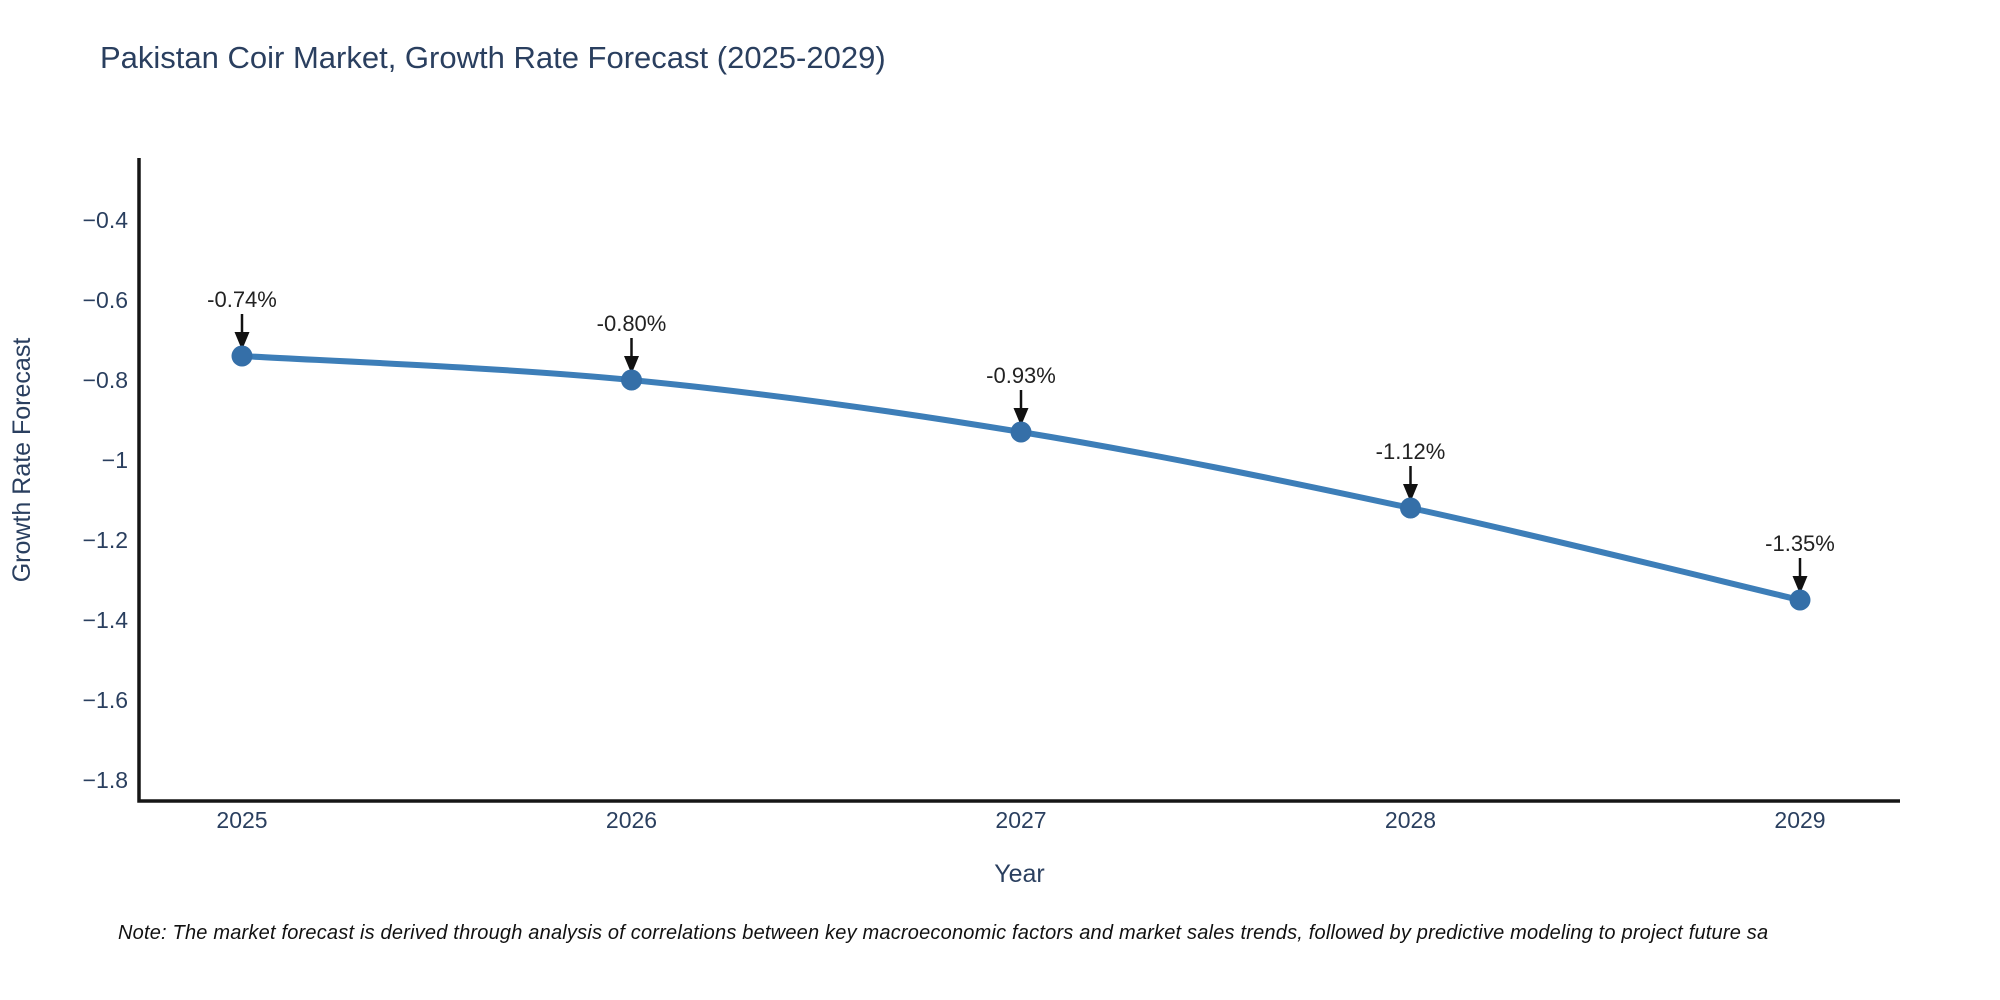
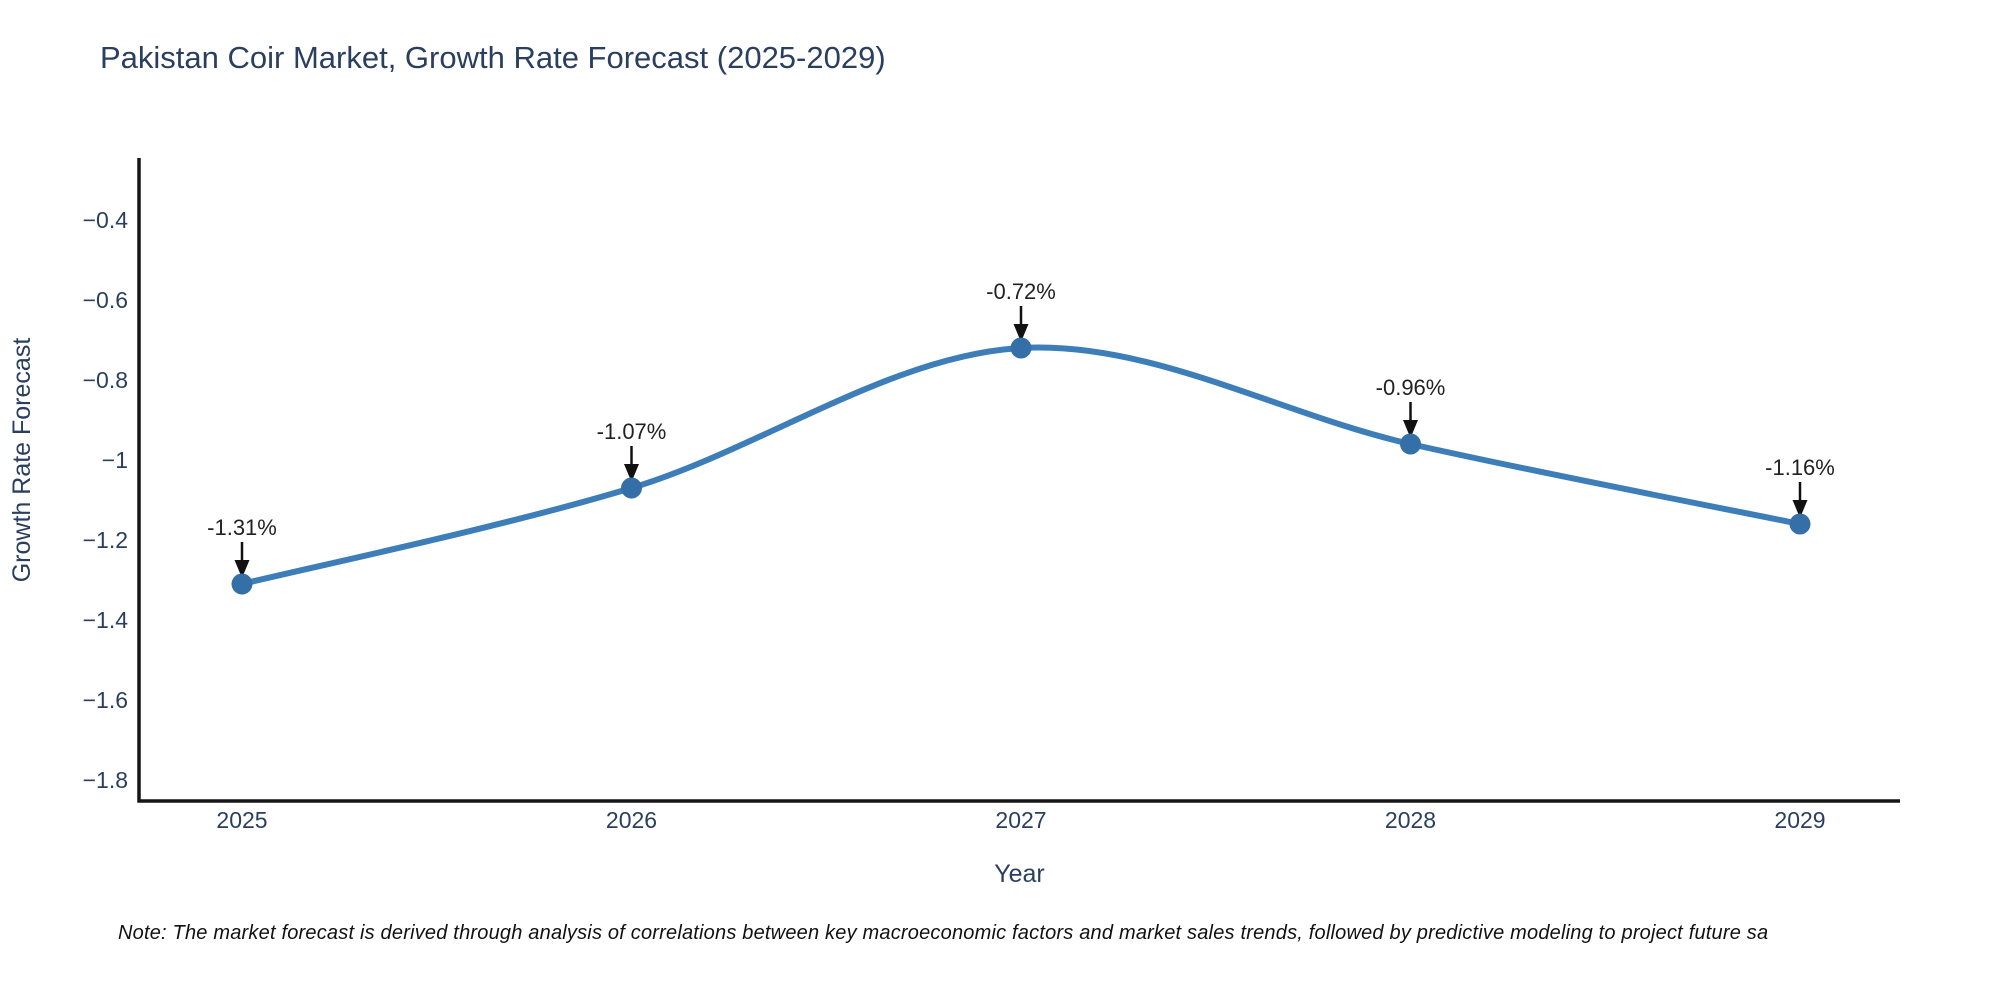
2025: -0.74% -> -1.31%
2026: -0.80% -> -1.07%
2027: -0.93% -> -0.72%
2028: -1.12% -> -0.96%
2029: -1.35% -> -1.16%
